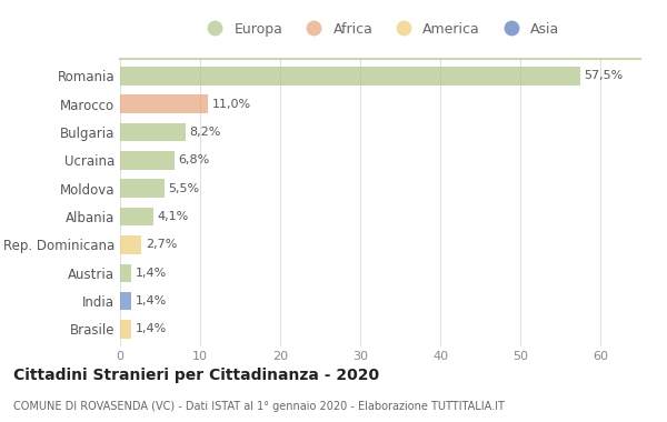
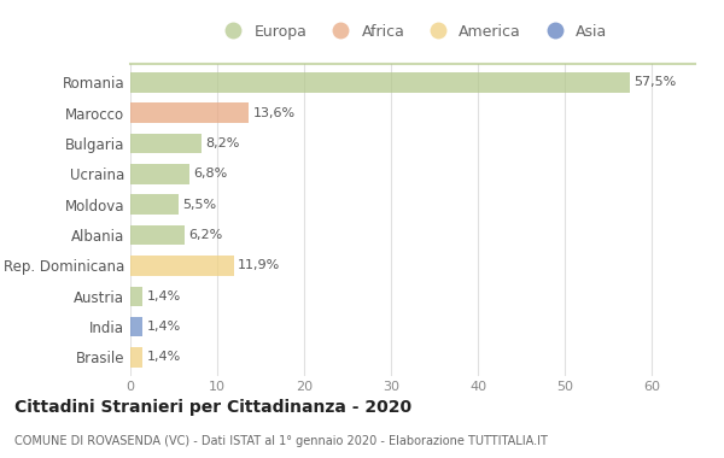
Marocco: 11,0% -> 13,6%
Albania: 4,1% -> 6,2%
Rep. Dominicana: 2,7% -> 11,9%
